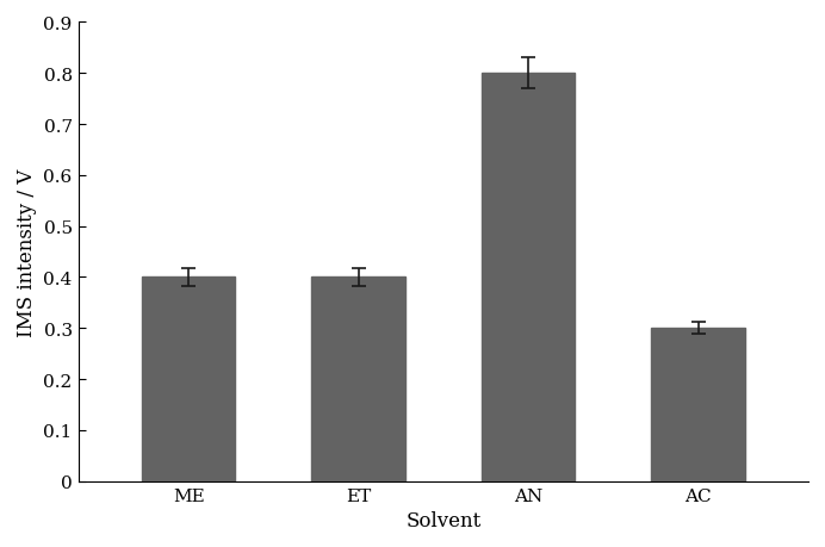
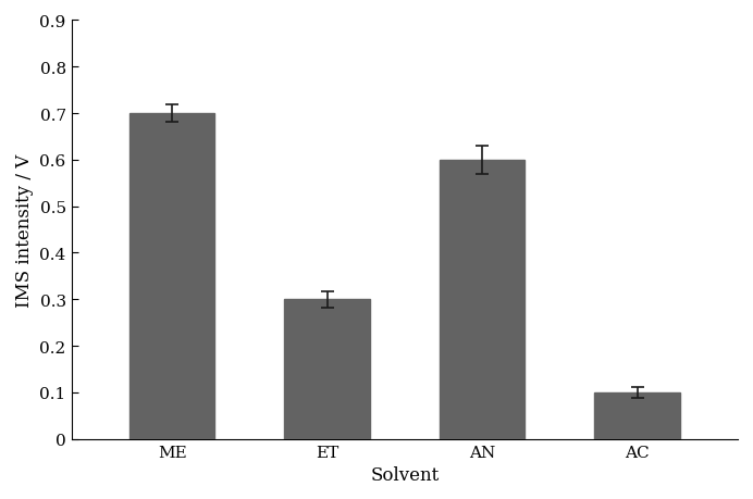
ME: 0.4 -> 0.7
ET: 0.4 -> 0.3
AN: 0.8 -> 0.6
AC: 0.3 -> 0.1
